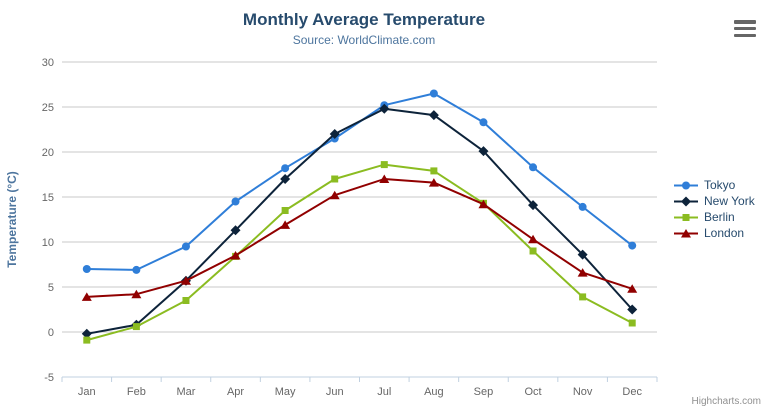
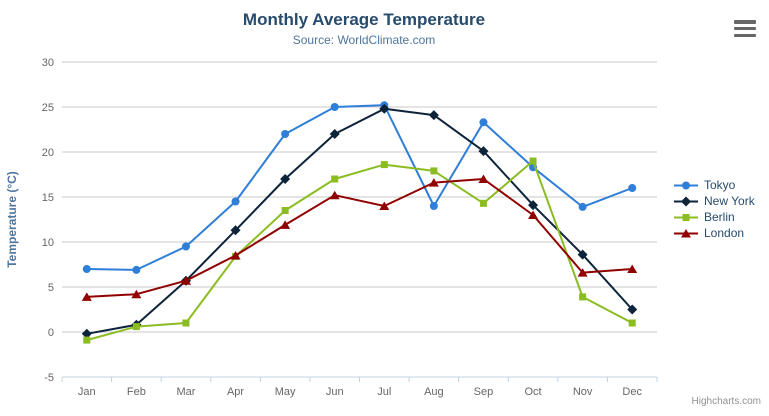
Berlin/Mar: 4 -> 1
Tokyo/May: 18 -> 22
Tokyo/Jun: 22 -> 25
London/Jul: 17 -> 14
Tokyo/Aug: 26 -> 14
London/Sep: 14 -> 17
Berlin/Oct: 9 -> 19
London/Oct: 10 -> 13
Tokyo/Dec: 10 -> 16
London/Dec: 5 -> 7
